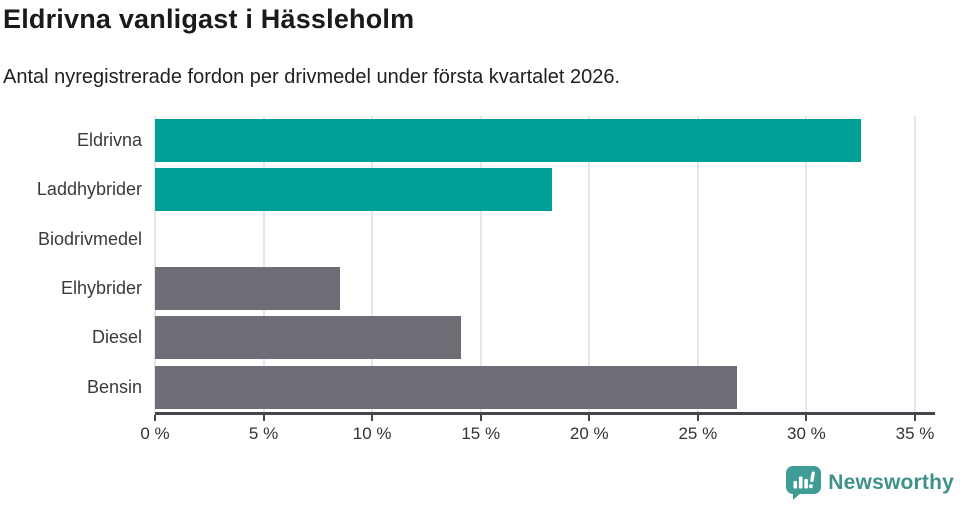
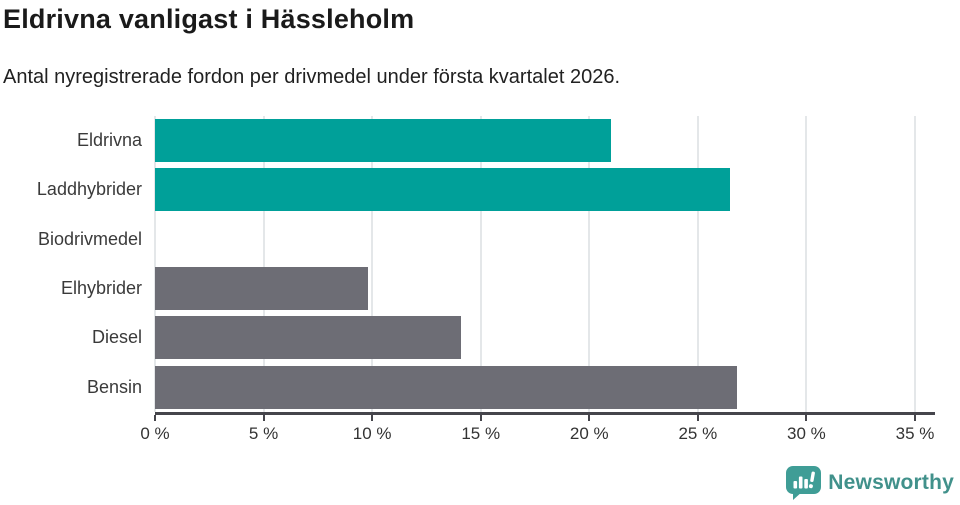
Eldrivna: 32.5% -> 21.0%
Laddhybrider: 18.3% -> 26.5%
Elhybrider: 8.5% -> 9.8%
